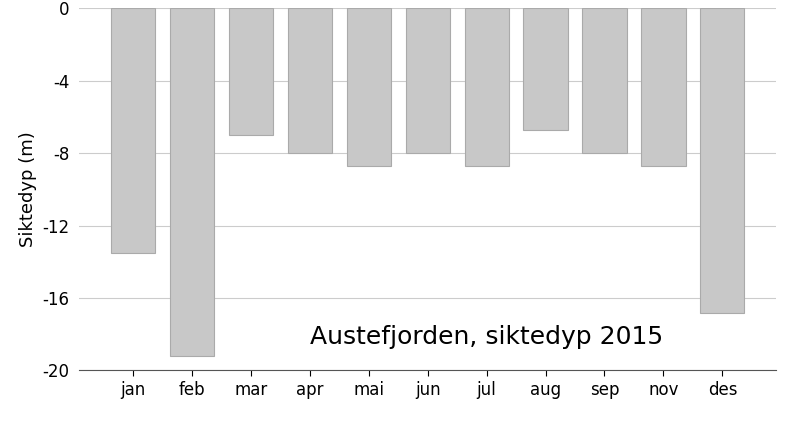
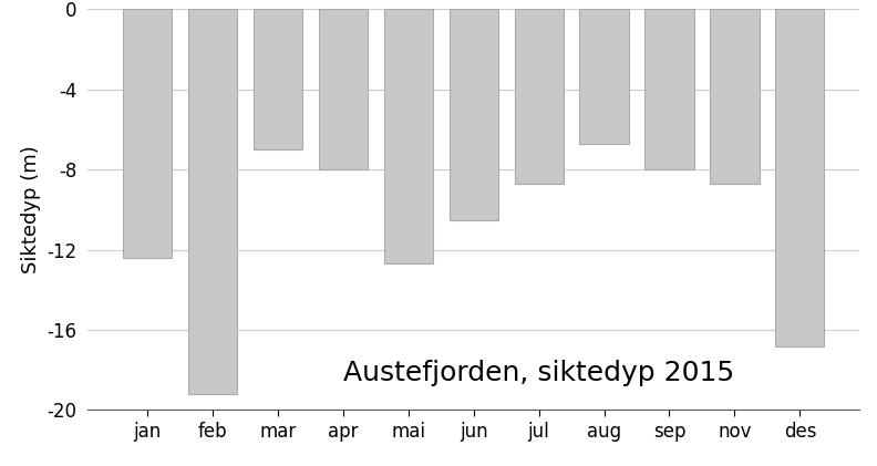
jan: -13.5 -> -12.4
mai: -8.7 -> -12.7
jun: -8.0 -> -10.5
